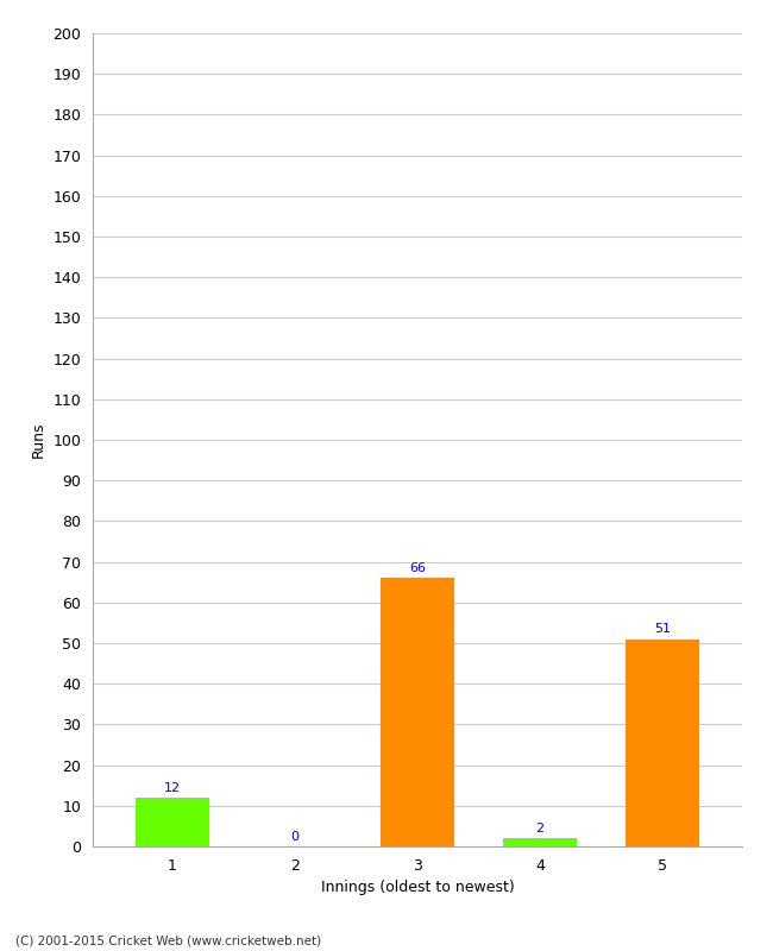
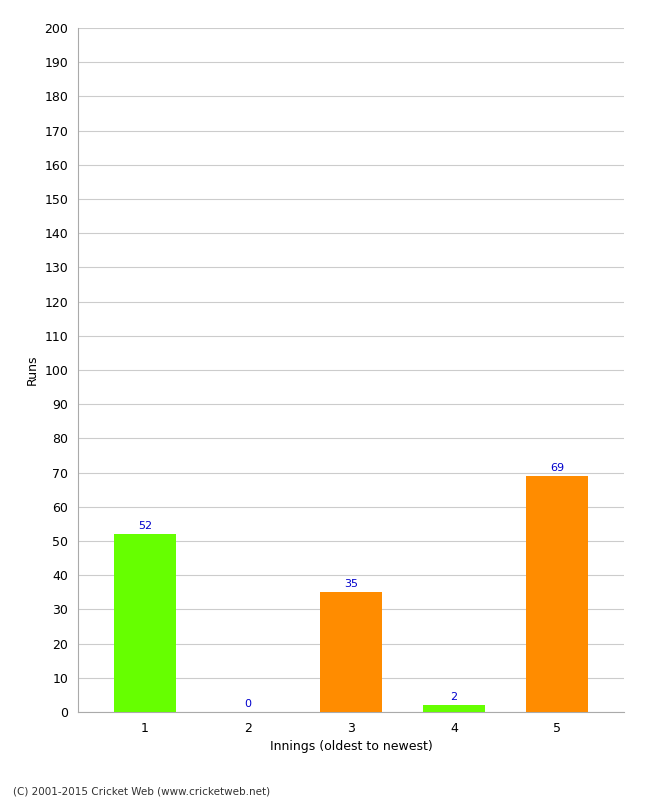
1: 12 -> 52
3: 66 -> 35
5: 51 -> 69
